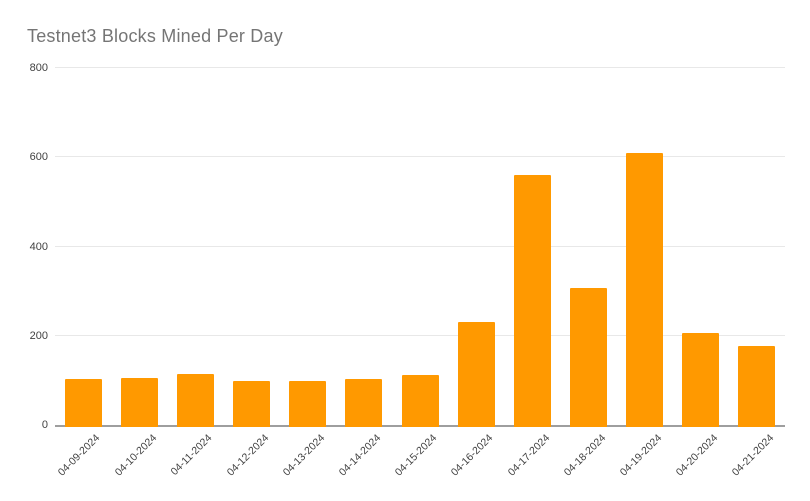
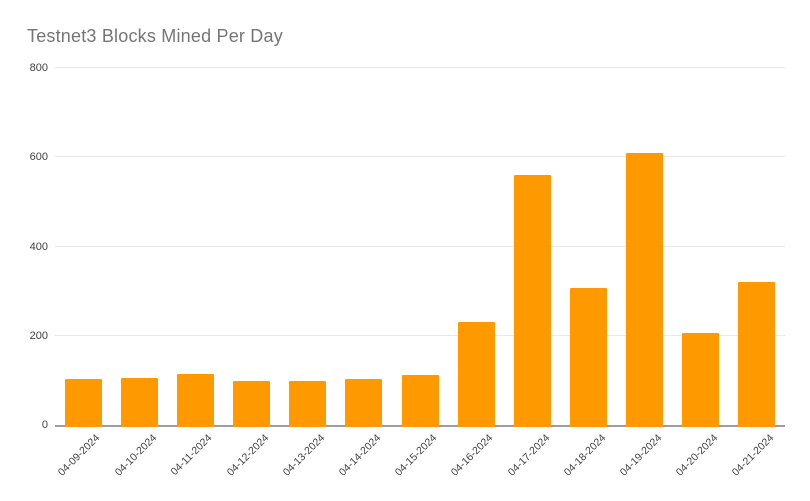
04-21-2024: 180 -> 320
